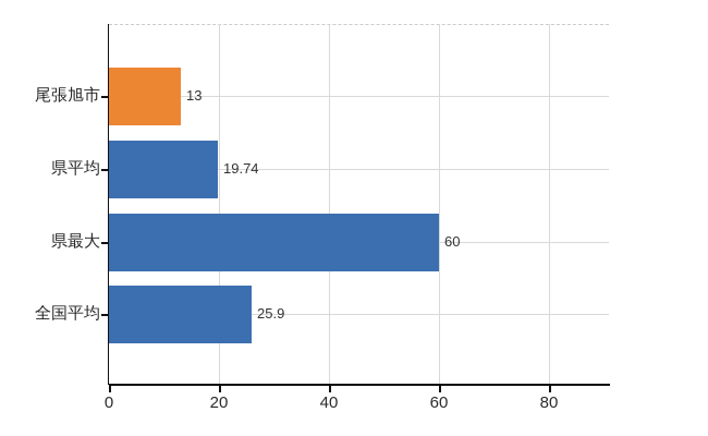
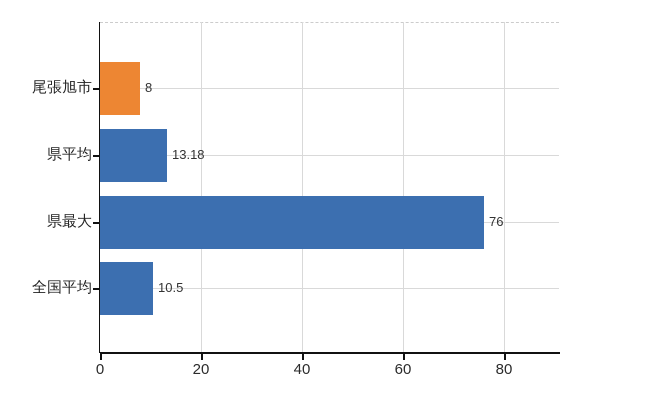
尾張旭市: 13 -> 8
県平均: 19.74 -> 13.18
県最大: 60 -> 76
全国平均: 25.9 -> 10.5
